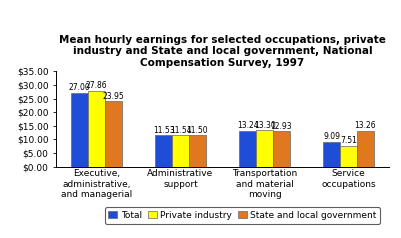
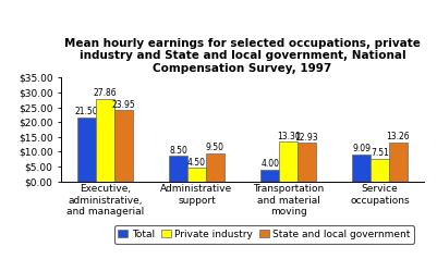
Total/Executive, administrative, and managerial: $27.0 -> $21.5
Total/Administrative support: $11.5 -> $8.5
Private industry/Administrative support: $11.5 -> $4.5
State and local government/Administrative support: $11.5 -> $9.5
Total/Transportation and material moving: $13.2 -> $4.0
